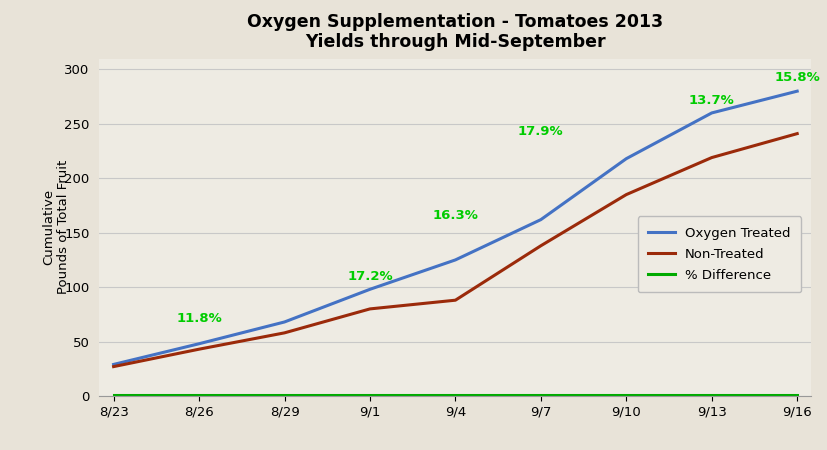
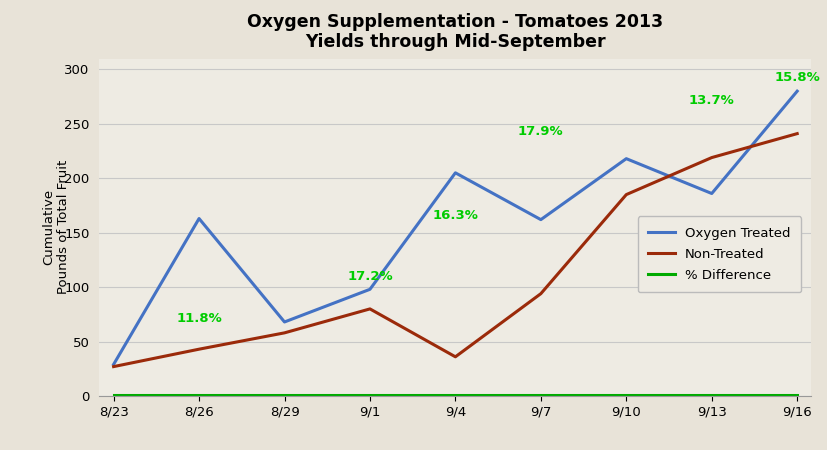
Oxygen Treated/8/26: 48 -> 163
Oxygen Treated/9/4: 125 -> 205
Non-Treated/9/4: 88 -> 36
Non-Treated/9/7: 138 -> 94
Oxygen Treated/9/13: 260 -> 186
